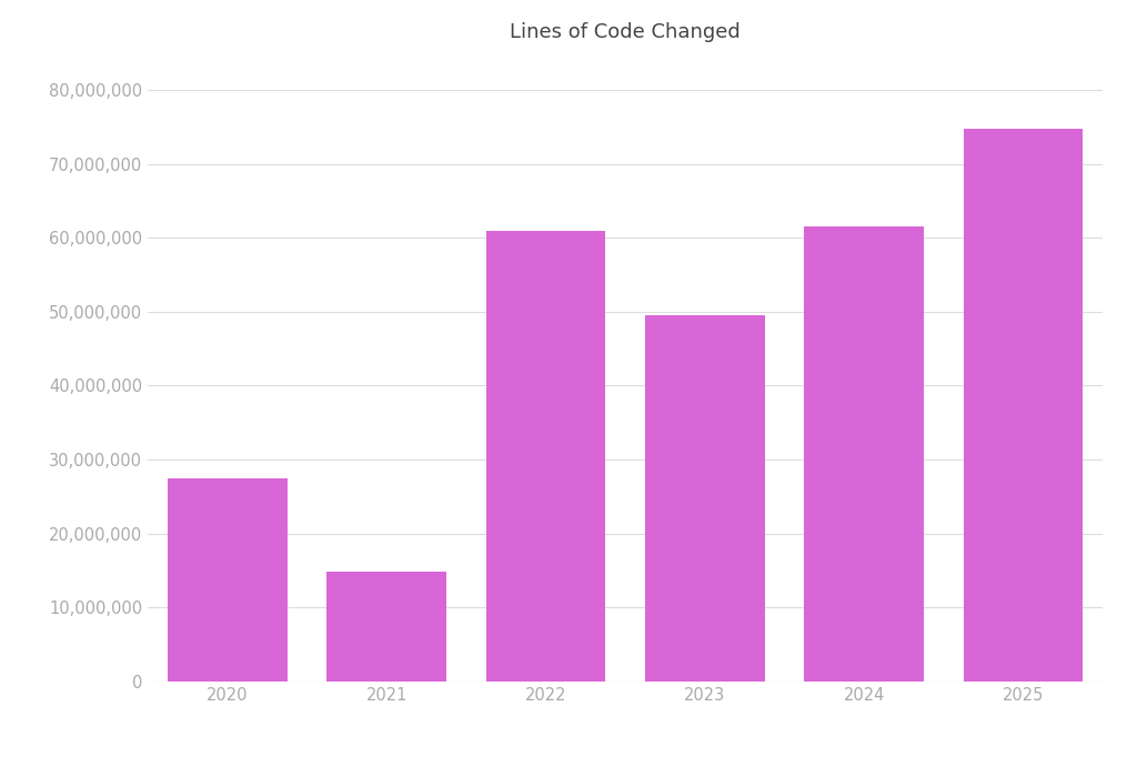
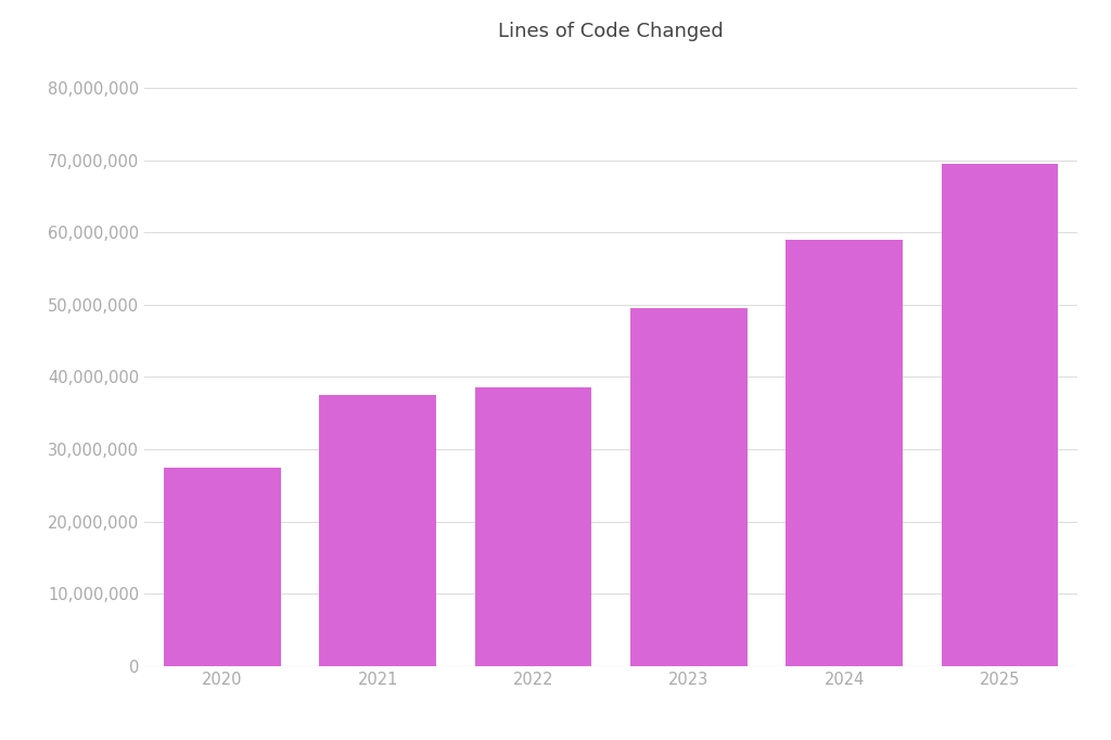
2021: 14,800,000 -> 37,500,000
2022: 61,000,000 -> 38,500,000
2024: 61,600,000 -> 59,000,000
2025: 74,800,000 -> 69,500,000
